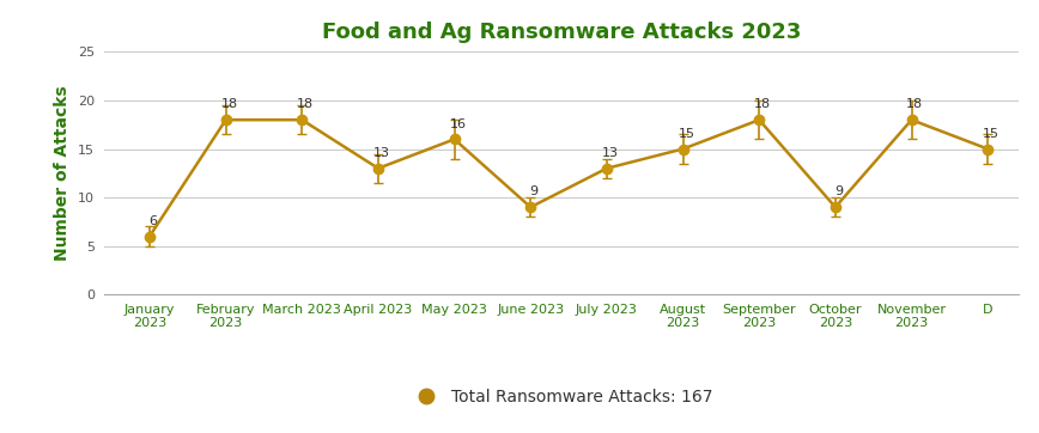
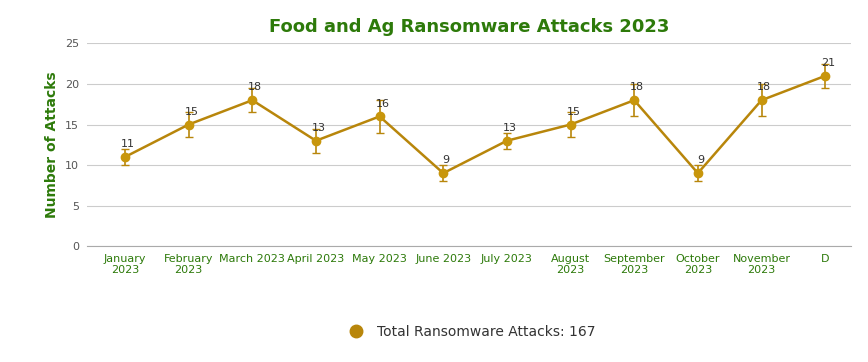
January 2023: 6 -> 11
February 2023: 18 -> 15
D: 15 -> 21
